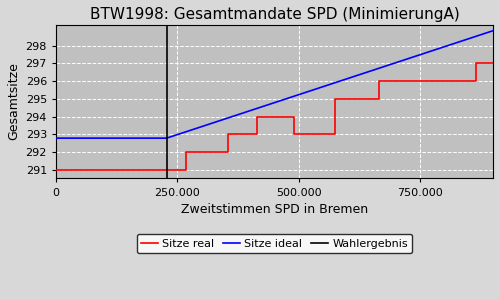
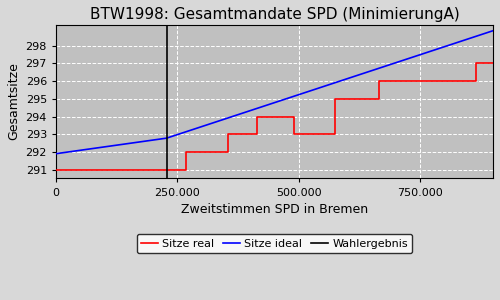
Sitze ideal/0: 292.8 -> 291.9
